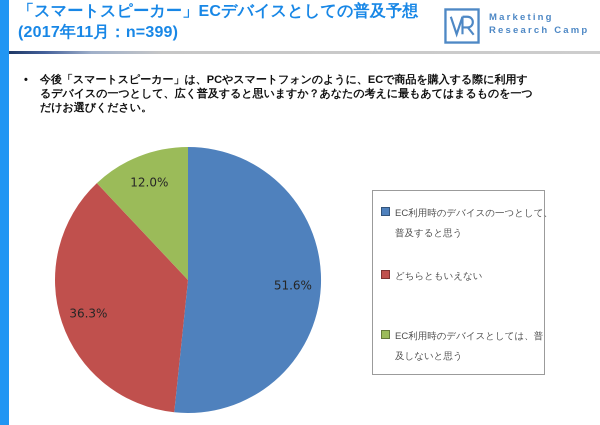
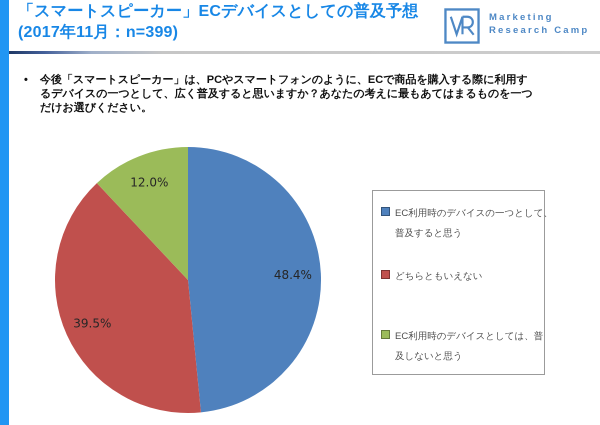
EC利用時のデバイスの一つとして、普及すると思う: 51.6% -> 48.4%
どちらともいえない: 36.3% -> 39.5%
